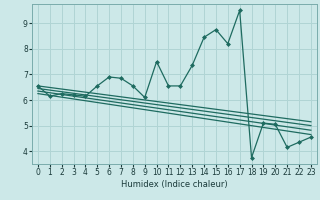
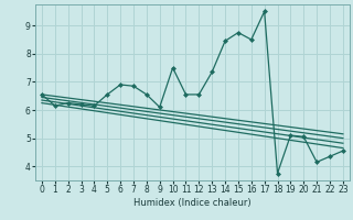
16: 8.20 -> 8.50
